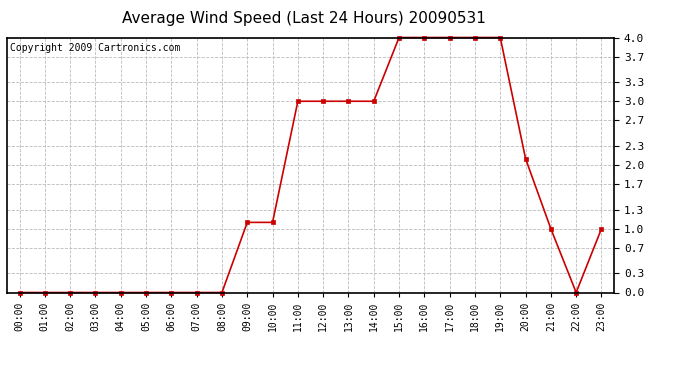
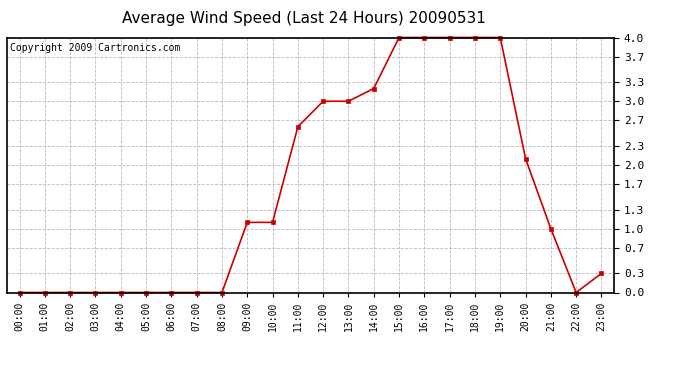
11:00: 3.0 -> 2.6
14:00: 3.0 -> 3.2
23:00: 1.0 -> 0.3
